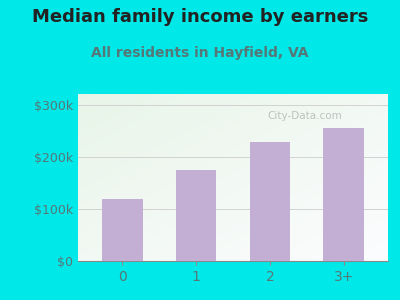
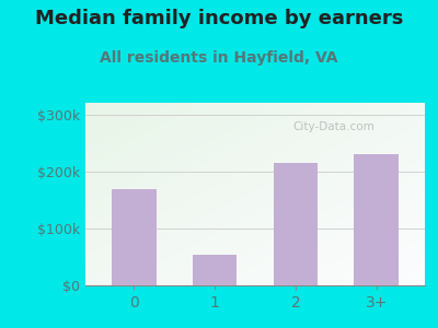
0: $120k -> $170k
1: $175k -> $54k
2: $228k -> $216k
3+: $255k -> $230k
